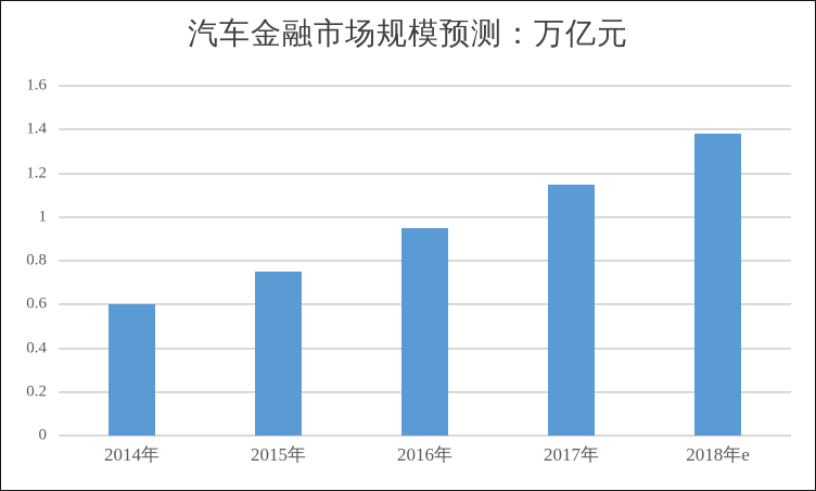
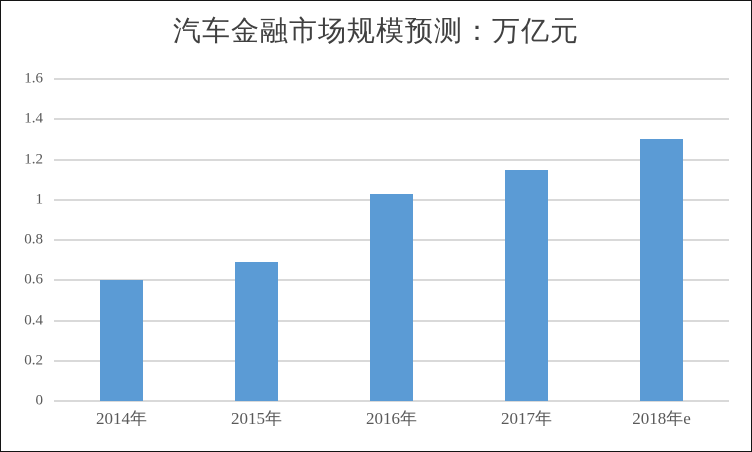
2015年: 0.75 -> 0.69
2016年: 0.95 -> 1.03
2018年e: 1.38 -> 1.30
